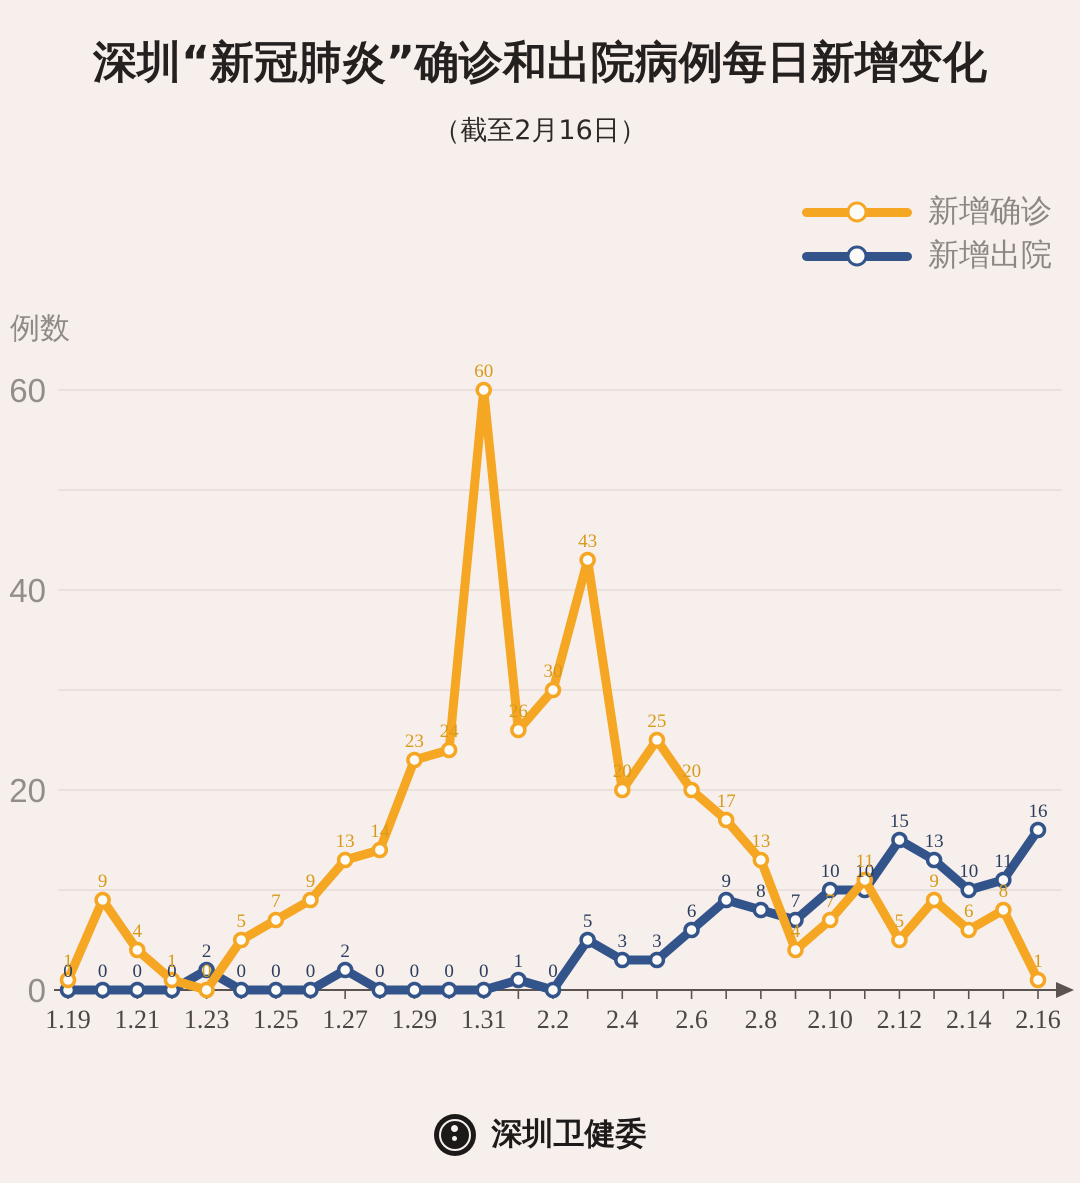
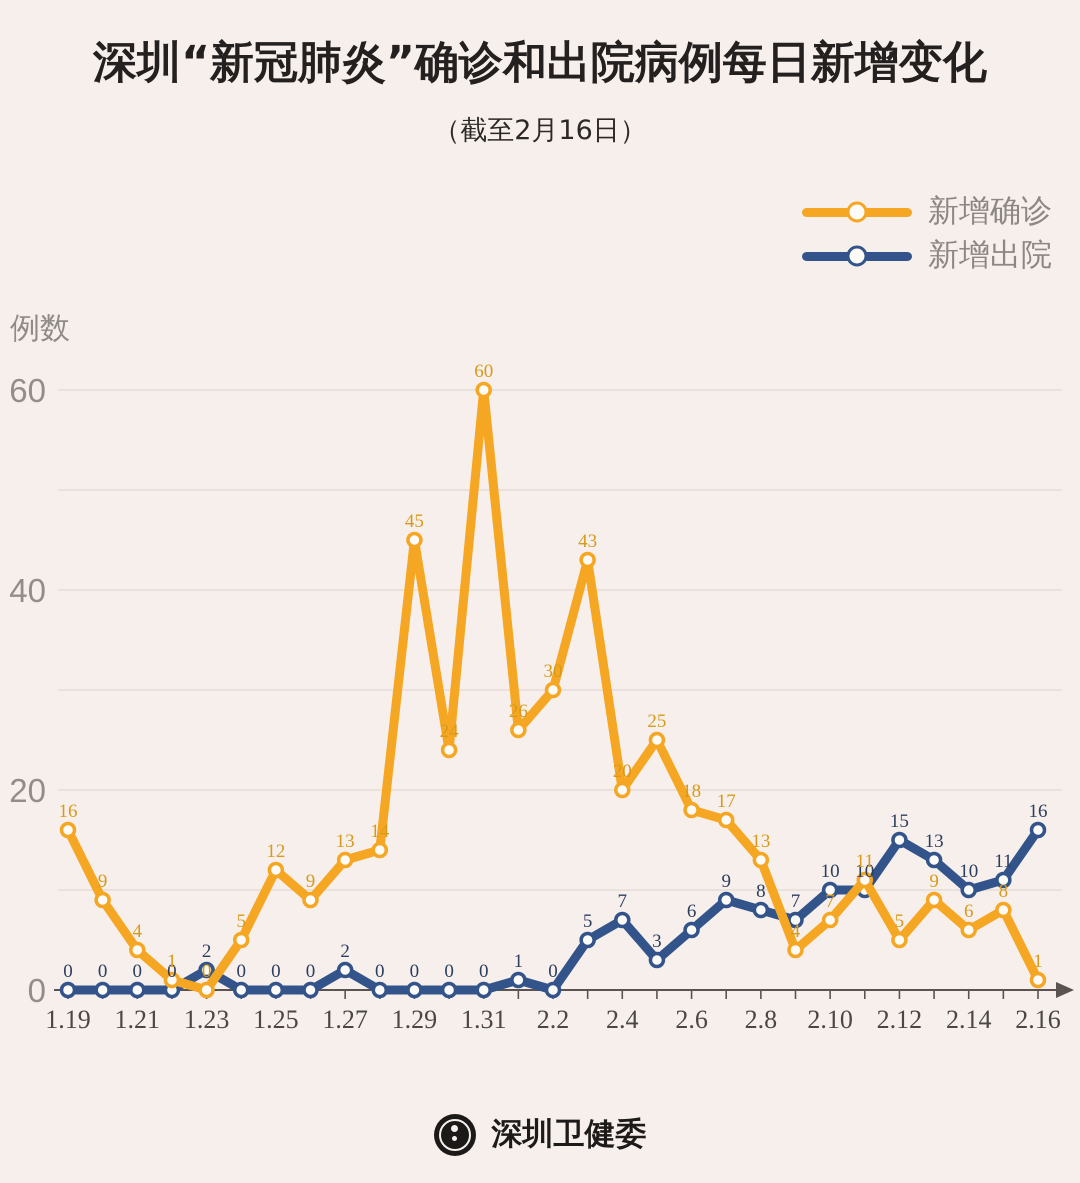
新增确诊/1.19: 1 -> 16
新增确诊/1.25: 7 -> 12
新增确诊/1.29: 23 -> 45
新增出院/2.4: 3 -> 7
新增确诊/2.6: 20 -> 18
